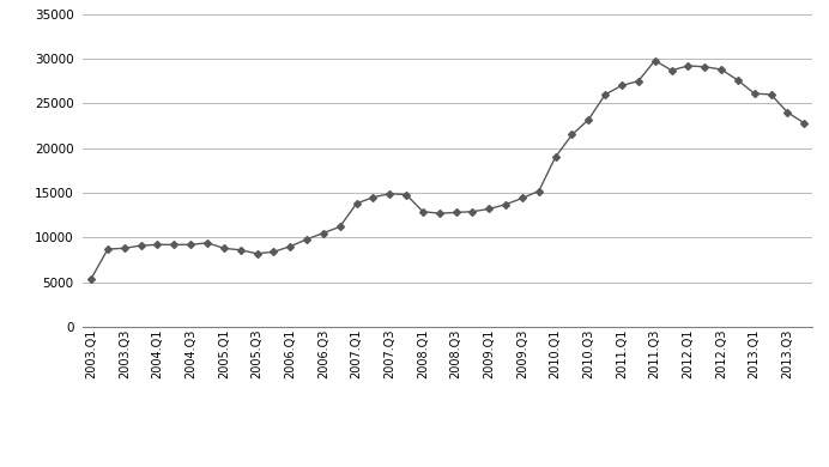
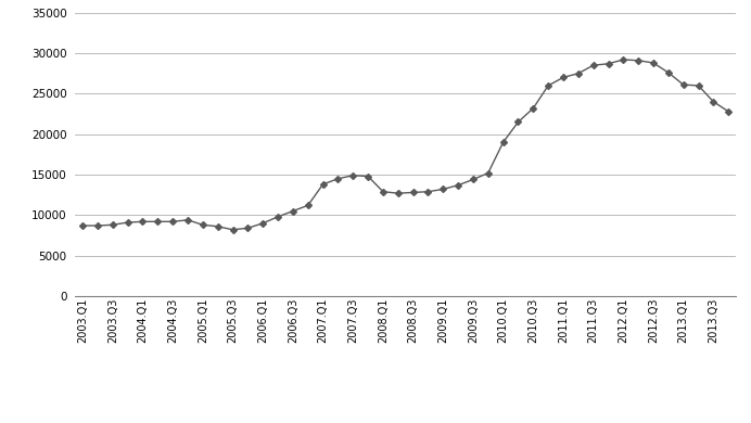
2003.Q1: 5400 -> 8700
2011.Q3: 29800 -> 28500
